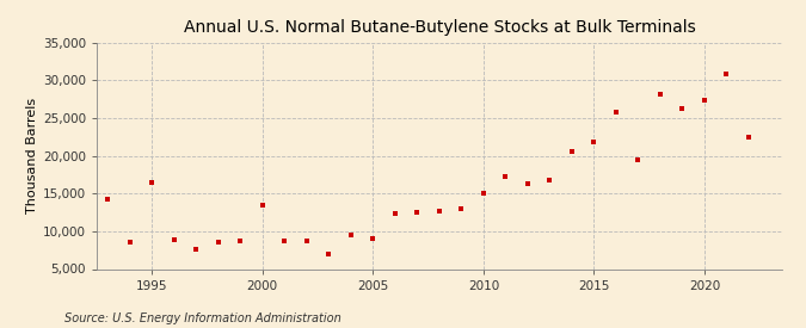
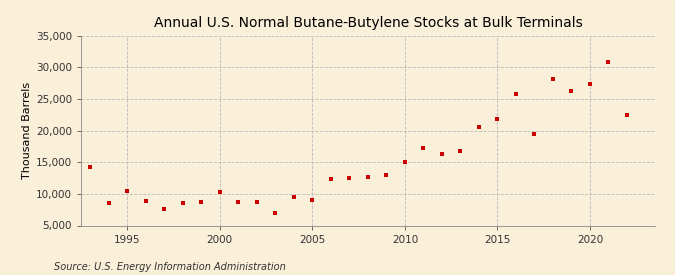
1995: 16,400 -> 10,500
2000: 13,400 -> 10,300
